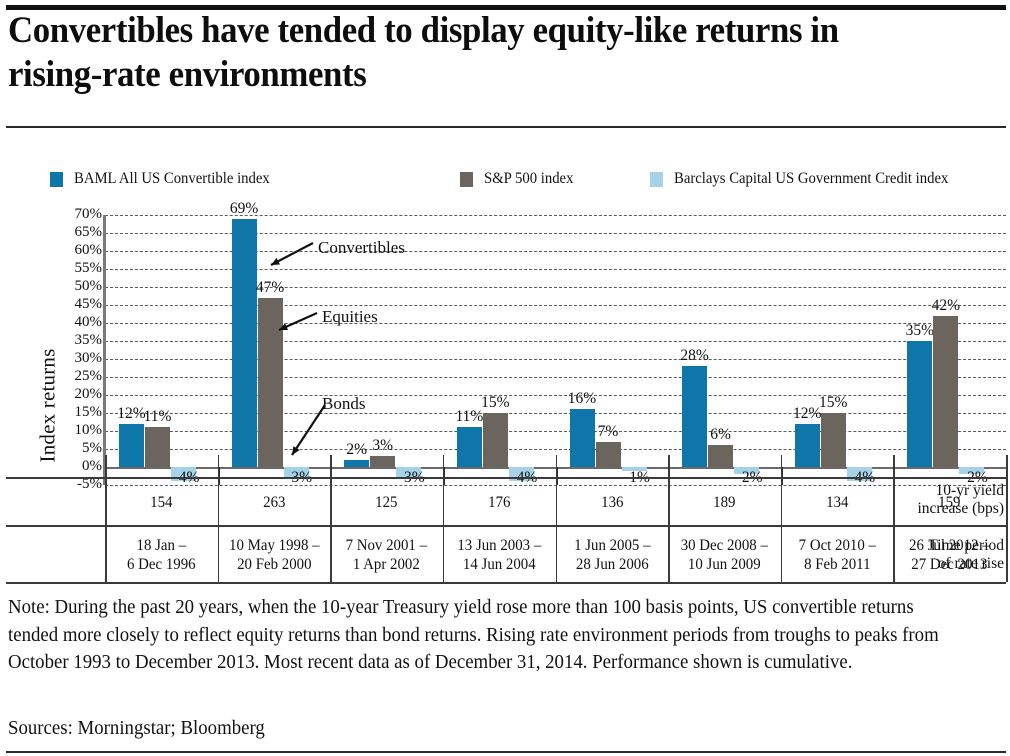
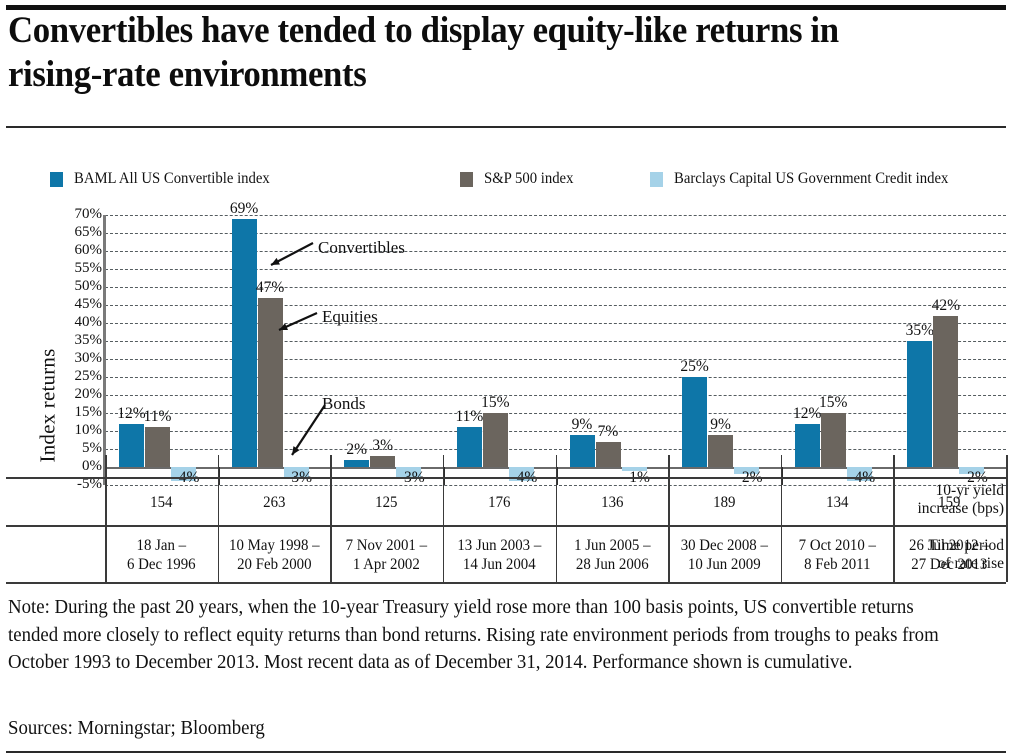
BAML All US Convertible index/1 Jun 2005 – 28 Jun 2006: 16% -> 9%
BAML All US Convertible index/30 Dec 2008 – 10 Jun 2009: 28% -> 25%
S&P 500 index/30 Dec 2008 – 10 Jun 2009: 6% -> 9%
